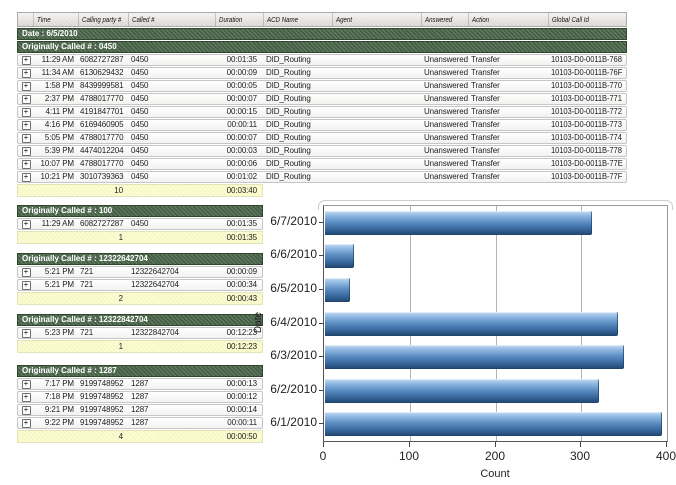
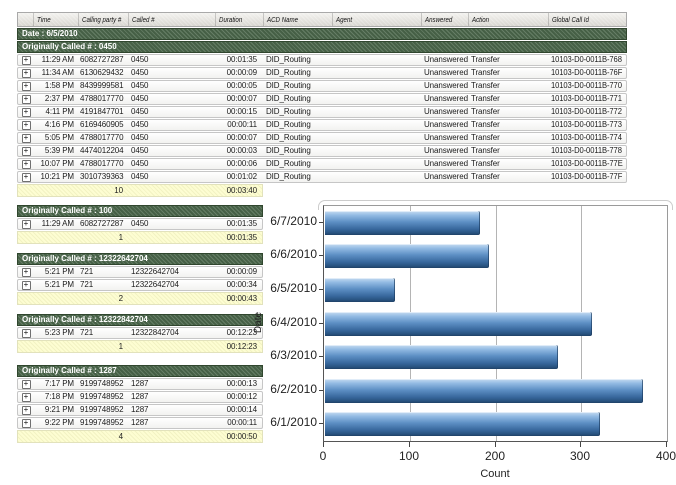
6/7/2010: 310 -> 180
6/6/2010: 30 -> 190
6/5/2010: 30 -> 80
6/4/2010: 340 -> 310
6/3/2010: 350 -> 270
6/2/2010: 320 -> 370
6/1/2010: 390 -> 320
